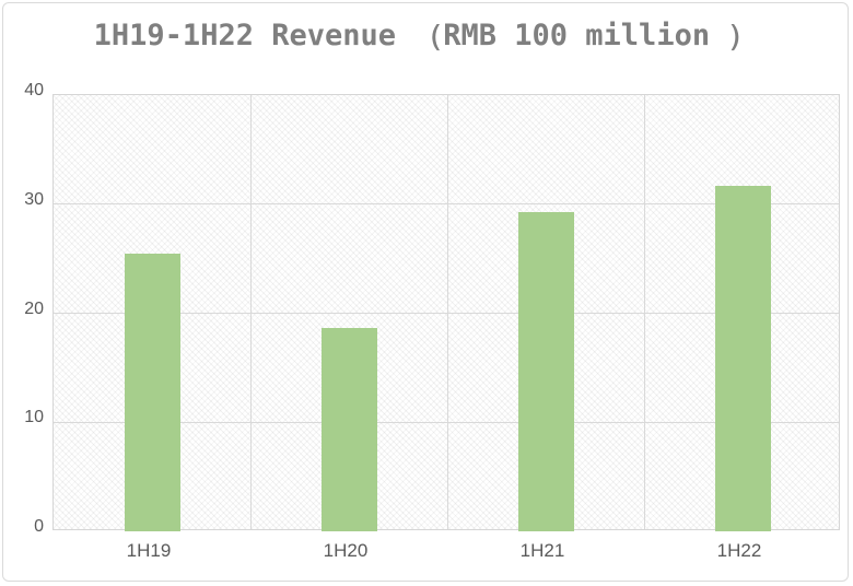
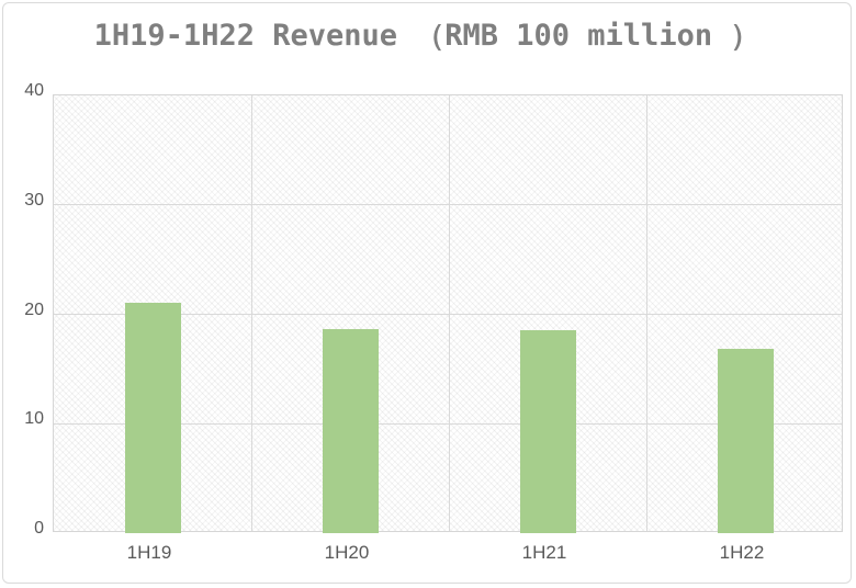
1H19: 25.42 -> 21.01
1H21: 29.32 -> 18.54
1H22: 31.65 -> 16.82
